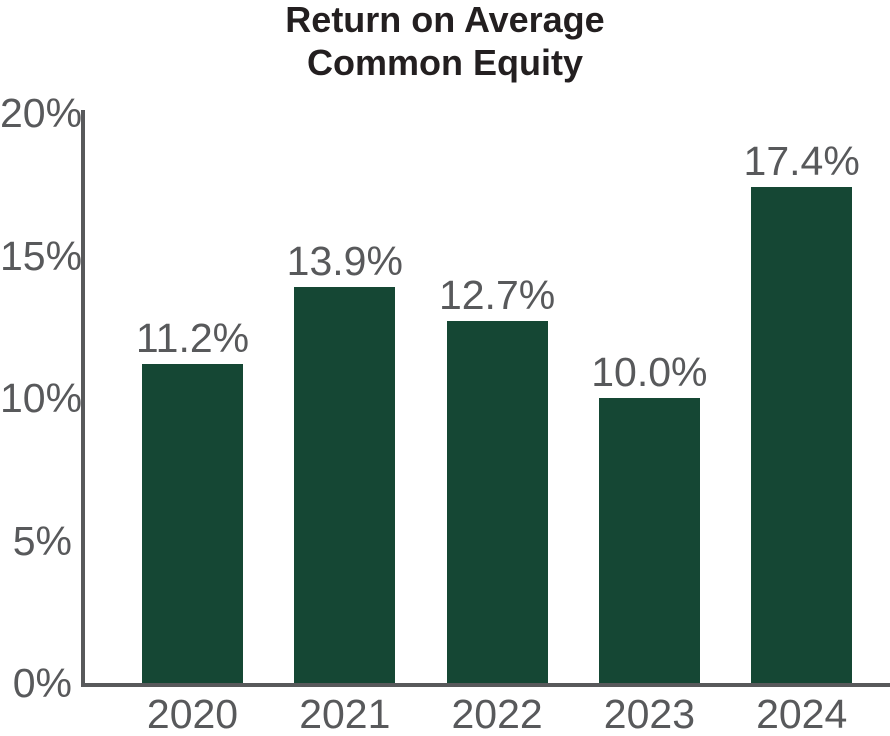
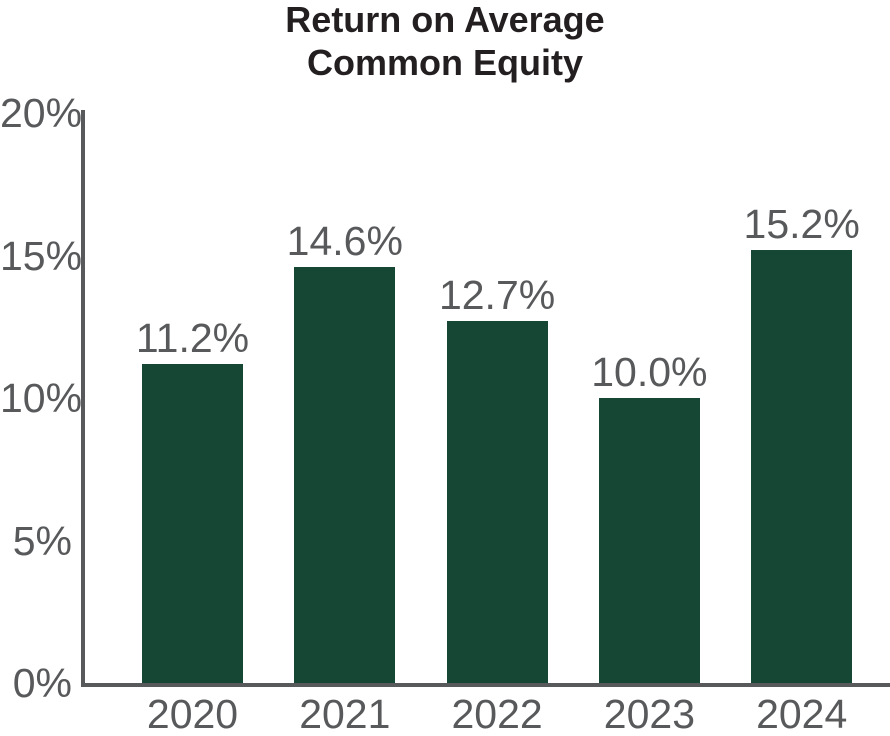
2021: 13.9% -> 14.6%
2024: 17.4% -> 15.2%
